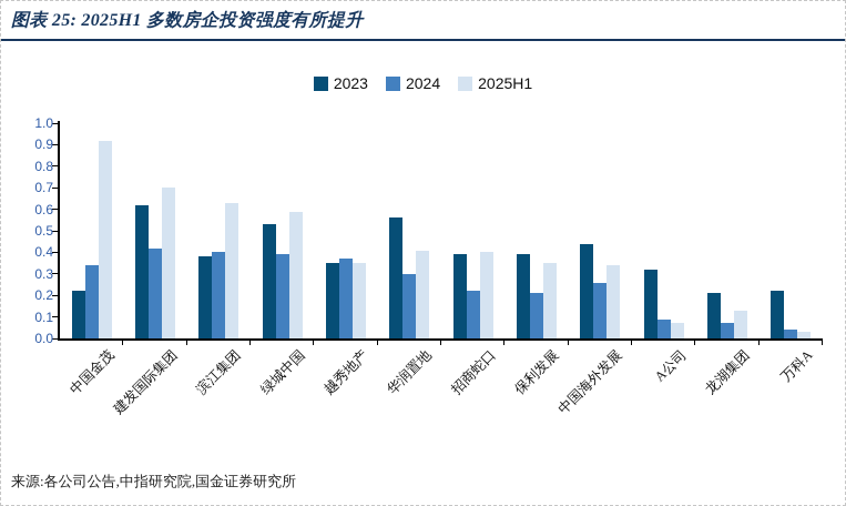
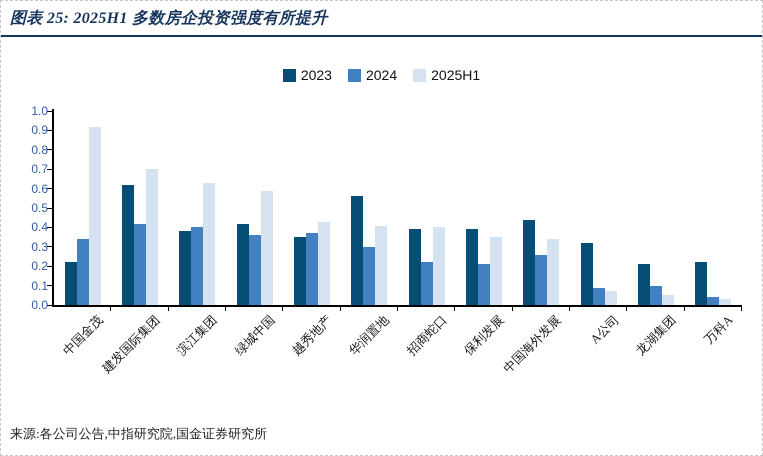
2023/绿城中国: 0.53 -> 0.42
2024/绿城中国: 0.39 -> 0.36
2025H1/越秀地产: 0.35 -> 0.43
2024/龙湖集团: 0.07 -> 0.10
2025H1/龙湖集团: 0.13 -> 0.05
